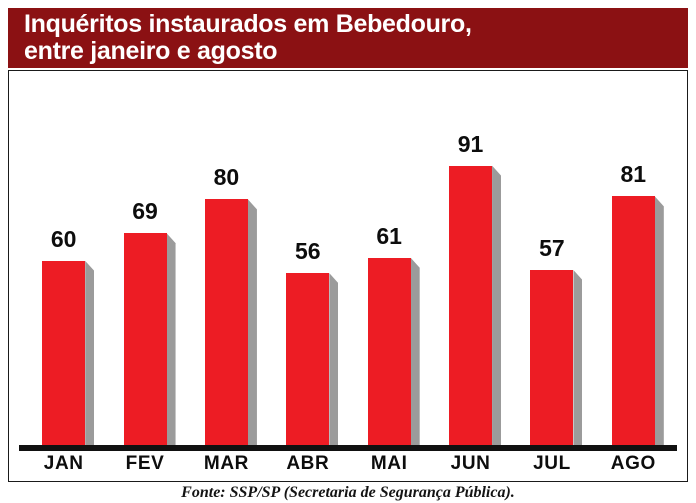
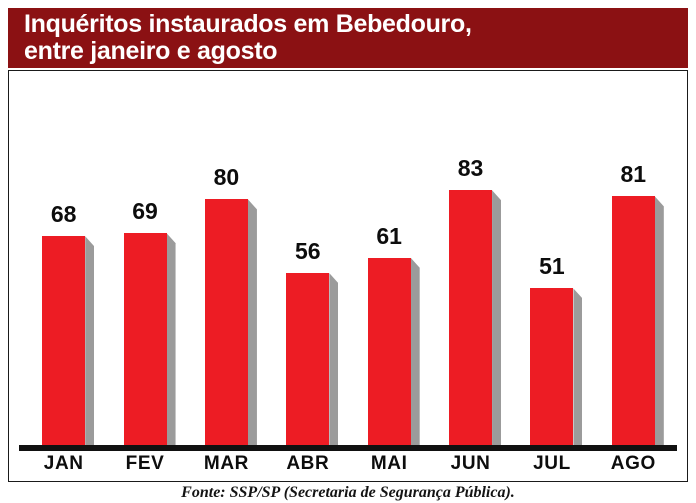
JAN: 60 -> 68
JUN: 91 -> 83
JUL: 57 -> 51
